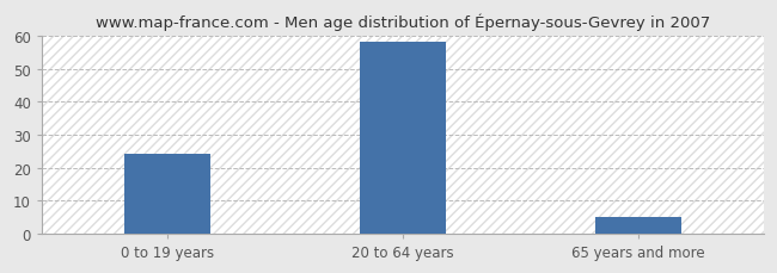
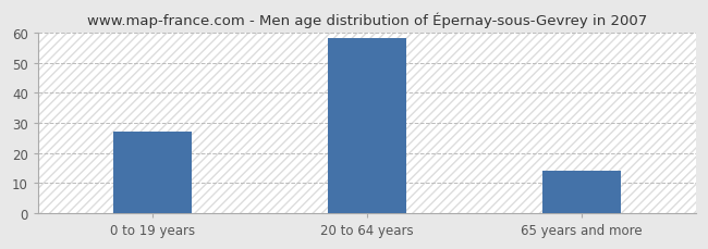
0 to 19 years: 24 -> 27
65 years and more: 5 -> 14
